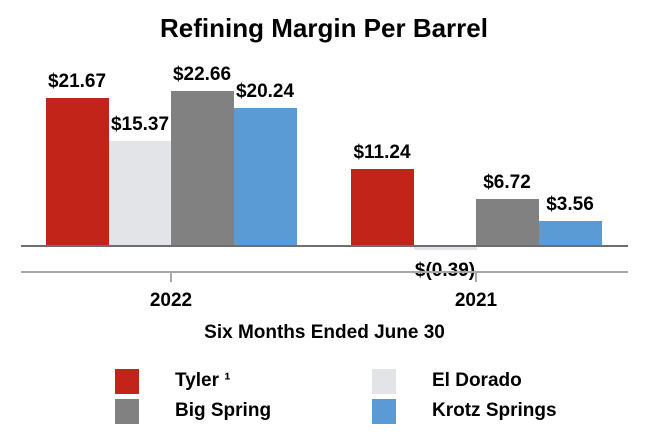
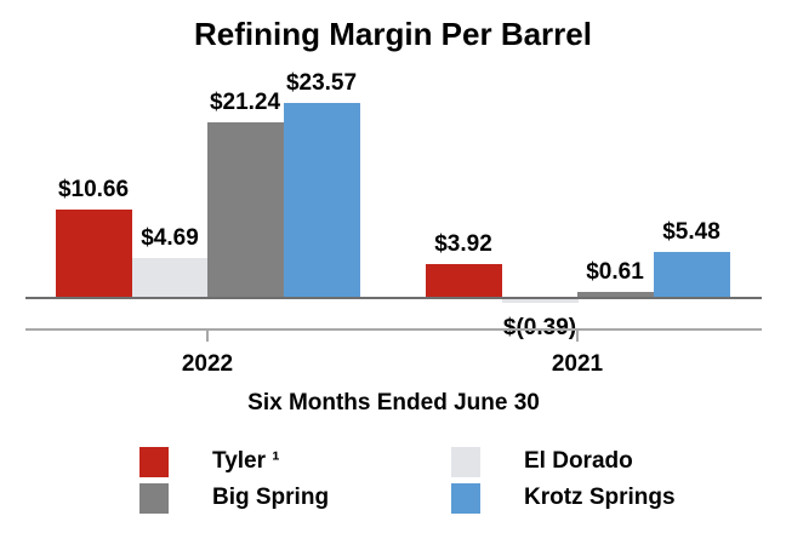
Tyler ¹/2022: $21.67 -> $10.66
El Dorado/2022: $15.37 -> $4.69
Big Spring/2022: $22.66 -> $21.24
Krotz Springs/2022: $20.24 -> $23.57
Tyler ¹/2021: $11.24 -> $3.92
Big Spring/2021: $6.72 -> $0.61
Krotz Springs/2021: $3.56 -> $5.48
